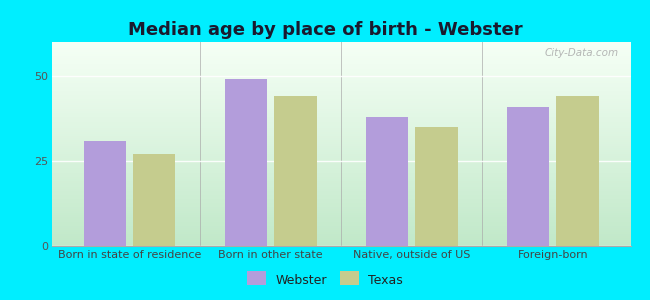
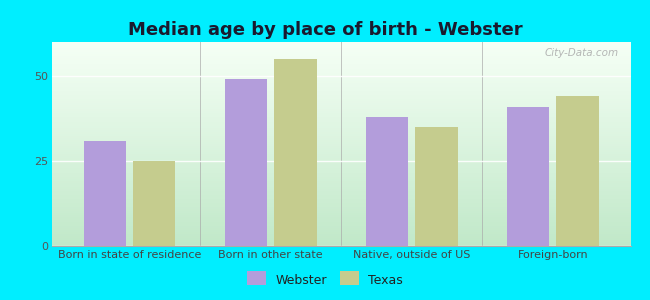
Texas/Born in state of residence: 27 -> 25
Texas/Born in other state: 44 -> 55
